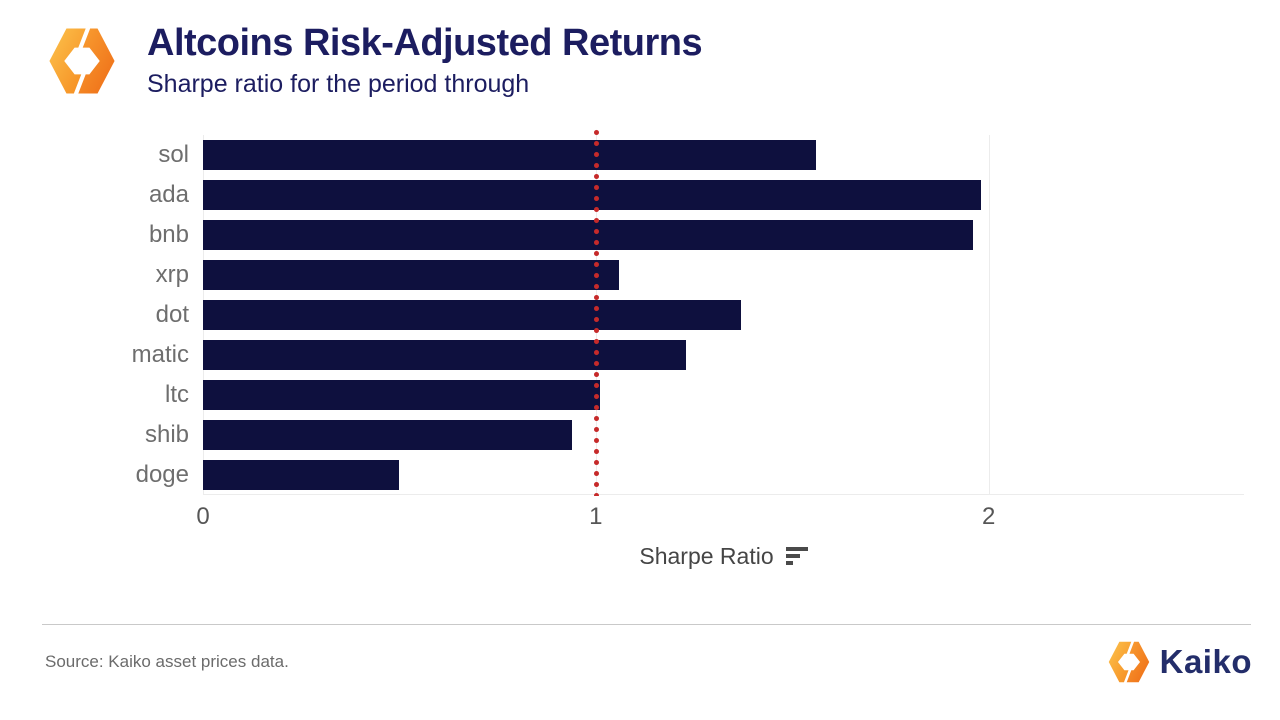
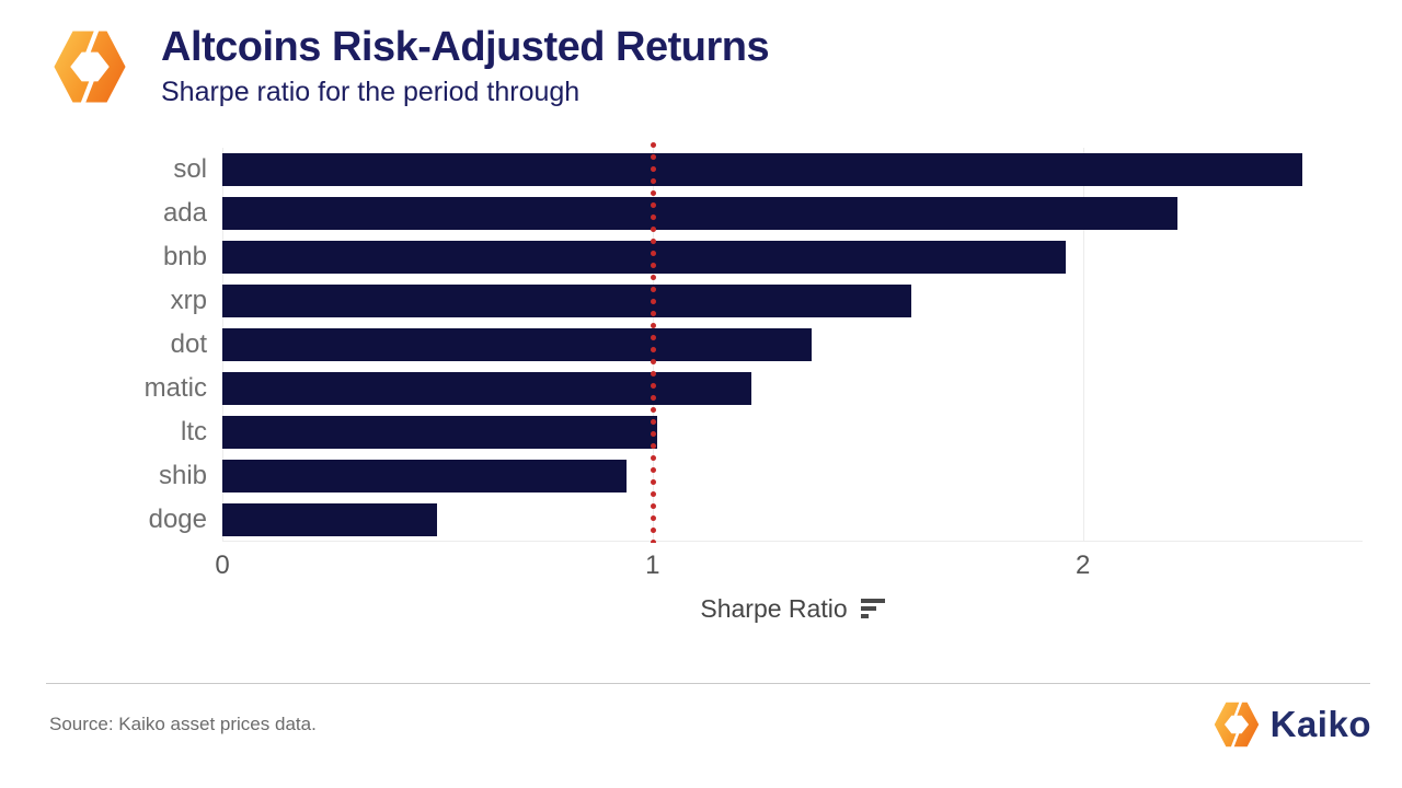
sol: 1.56 -> 2.51
ada: 1.98 -> 2.22
xrp: 1.06 -> 1.60
